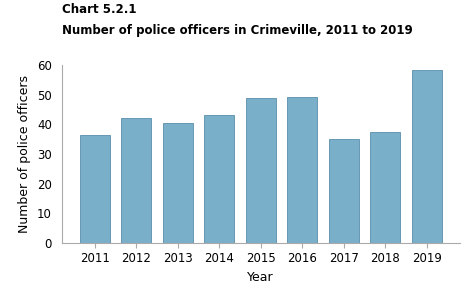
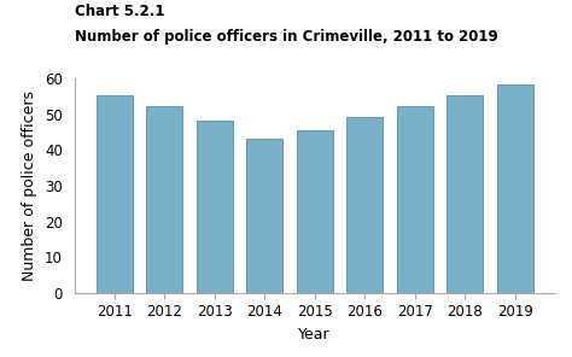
2011: 36.5 -> 55.3
2012: 42.0 -> 52.2
2013: 40.5 -> 48.2
2015: 49.0 -> 45.4
2017: 35.0 -> 52.3
2018: 37.5 -> 55.3
